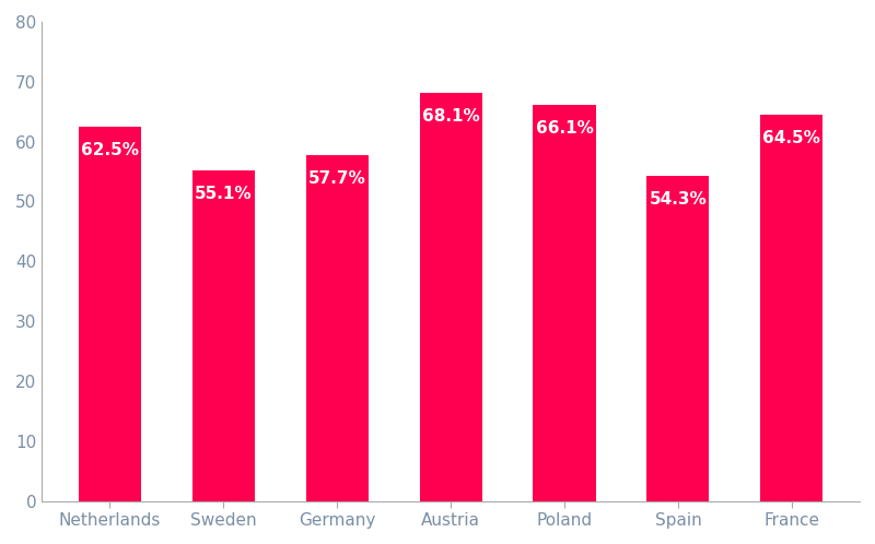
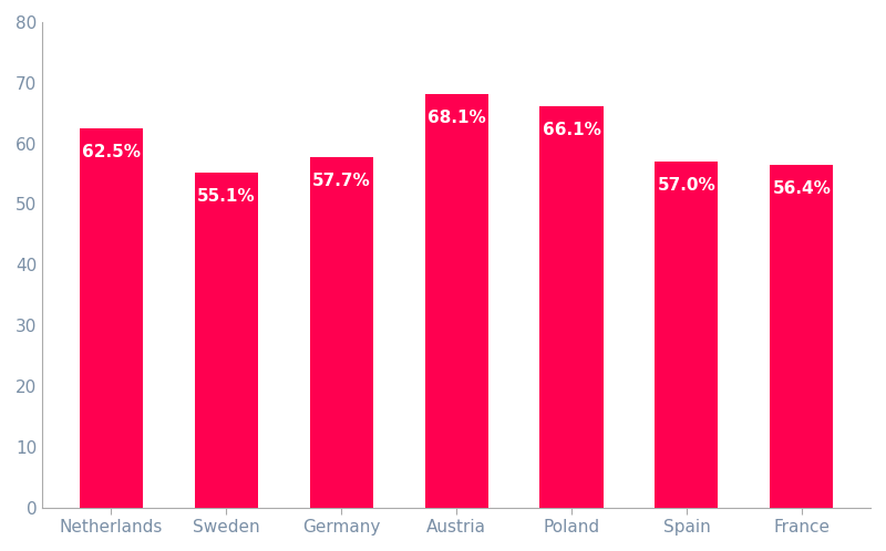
Spain: 54.3% -> 57.0%
France: 64.5% -> 56.4%
